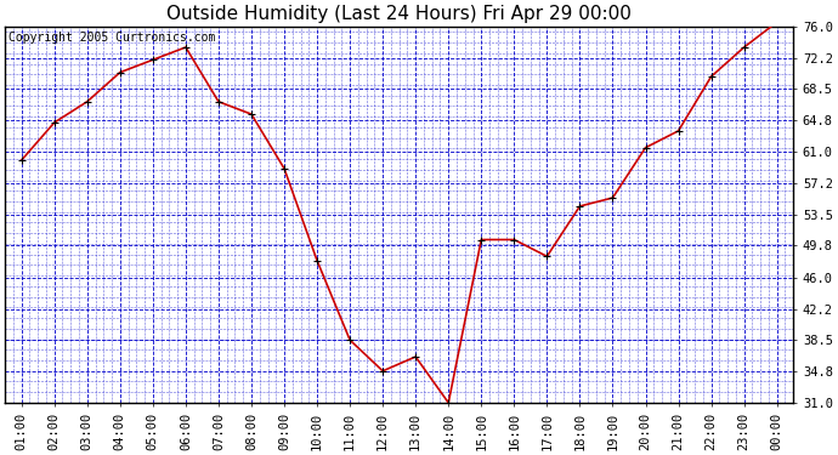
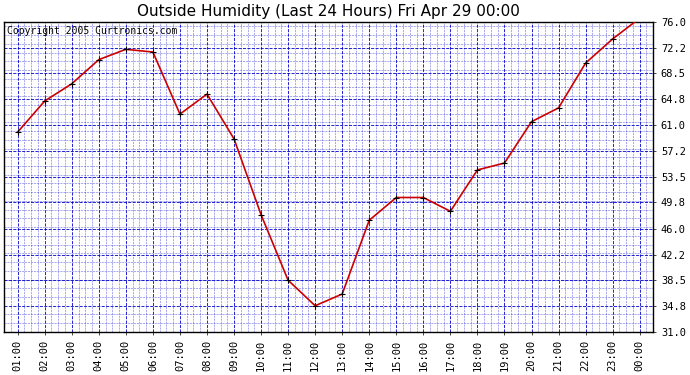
06:00: 73.5 -> 71.6
07:00: 67.0 -> 62.6
14:00: 31.0 -> 47.2
